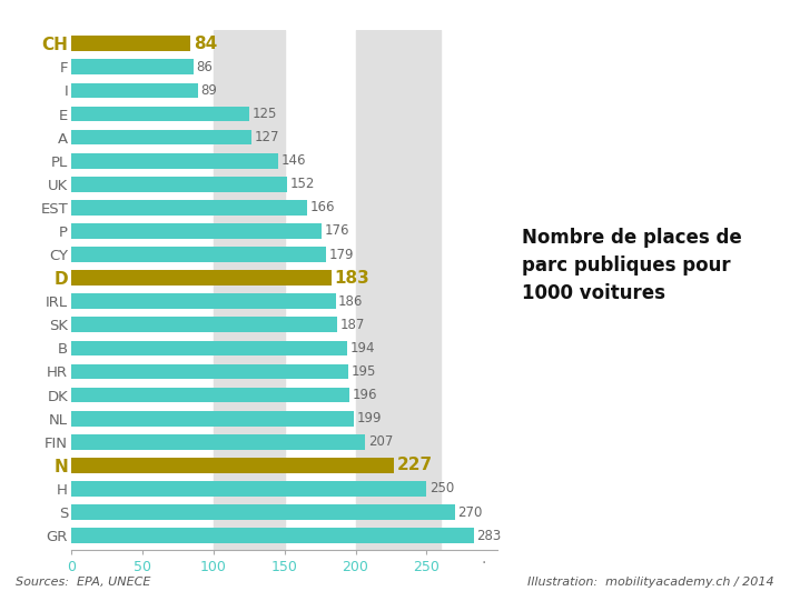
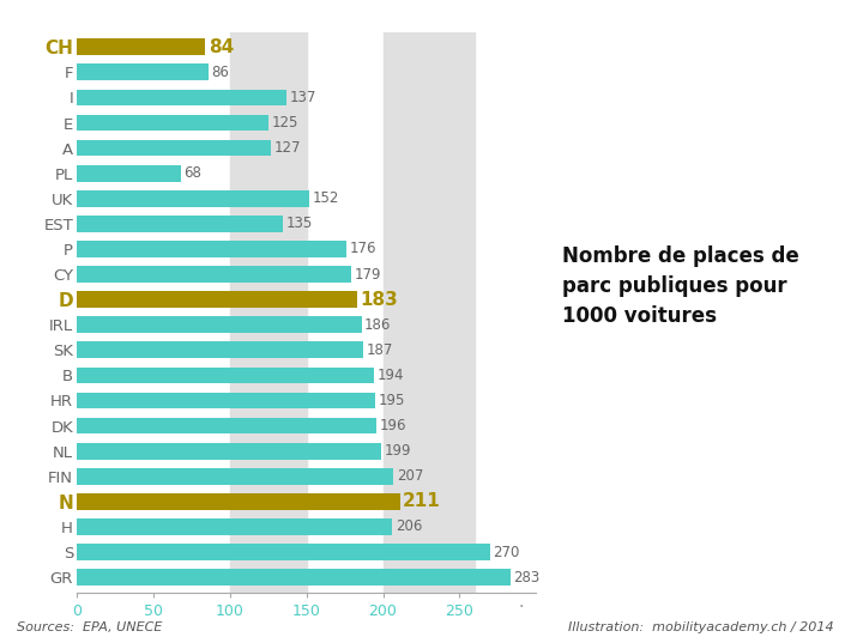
I: 89 -> 137
PL: 146 -> 68
EST: 166 -> 135
N: 227 -> 211
H: 250 -> 206
